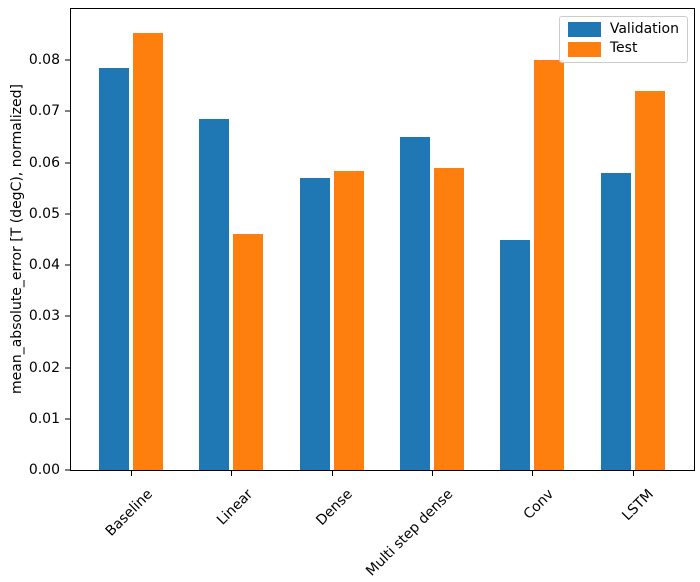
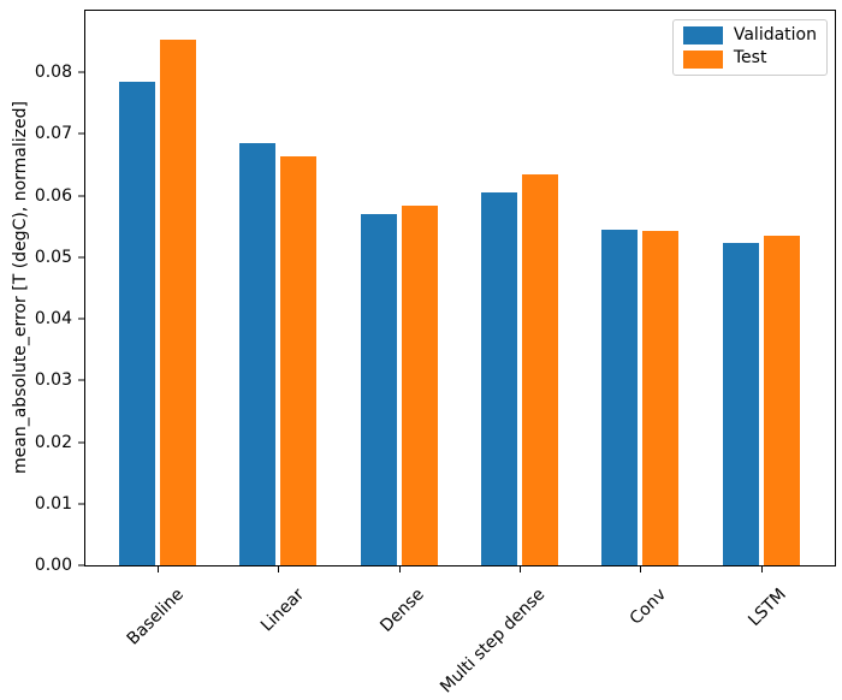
Test/Linear: 0.046 -> 0.066
Validation/Multi step dense: 0.065 -> 0.061
Test/Multi step dense: 0.059 -> 0.063
Validation/Conv: 0.045 -> 0.054
Test/Conv: 0.080 -> 0.054
Validation/LSTM: 0.058 -> 0.052
Test/LSTM: 0.074 -> 0.053
